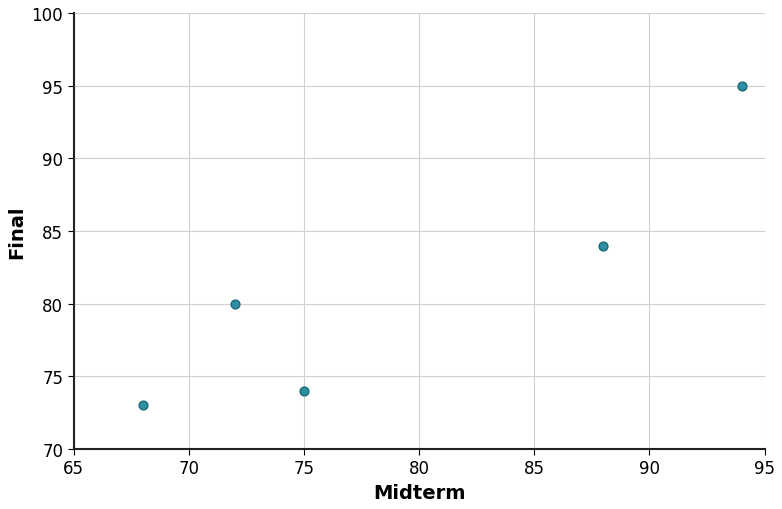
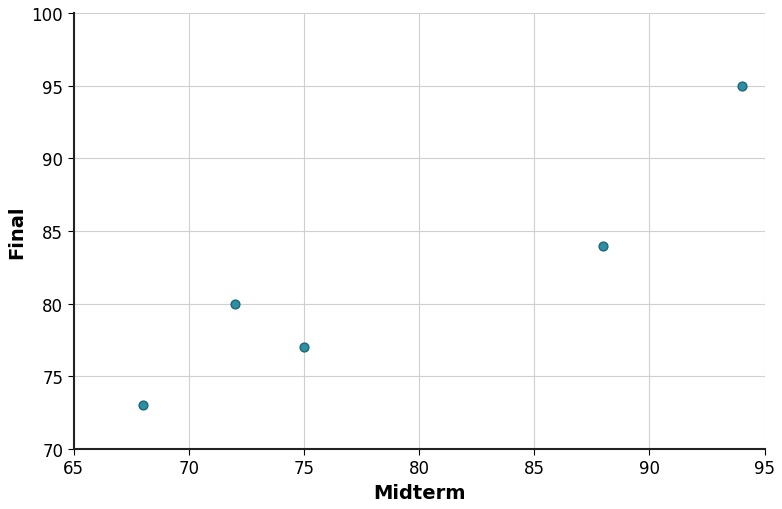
75: 74 -> 77
